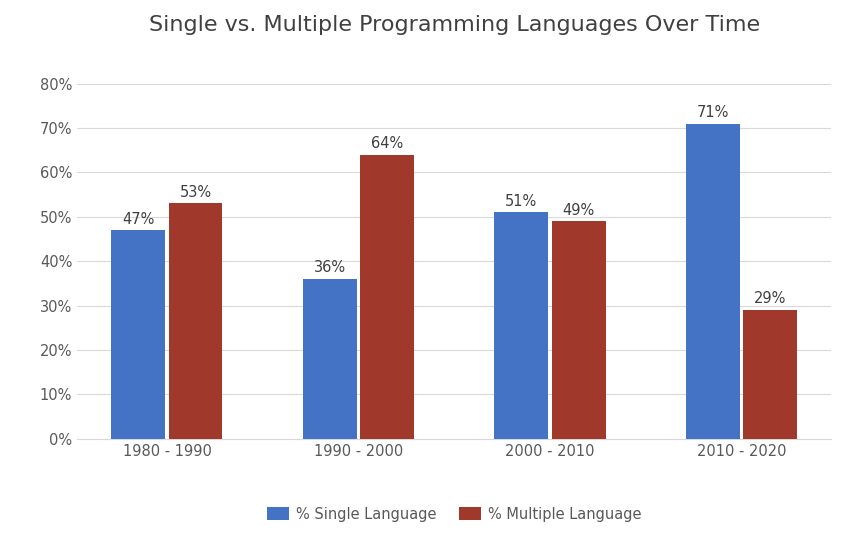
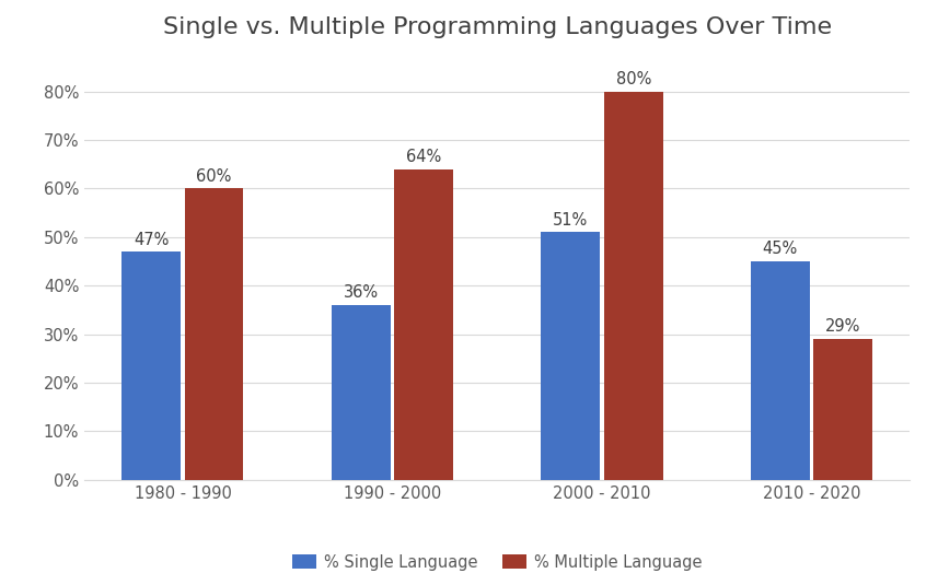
% Multiple Language/1980 - 1990: 53% -> 60%
% Multiple Language/2000 - 2010: 49% -> 80%
% Single Language/2010 - 2020: 71% -> 45%
